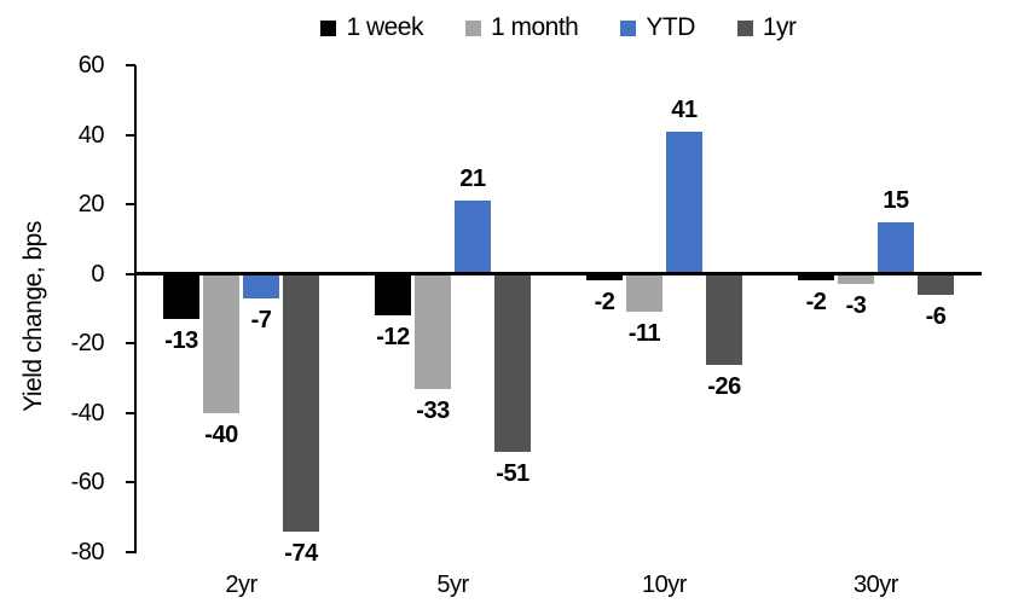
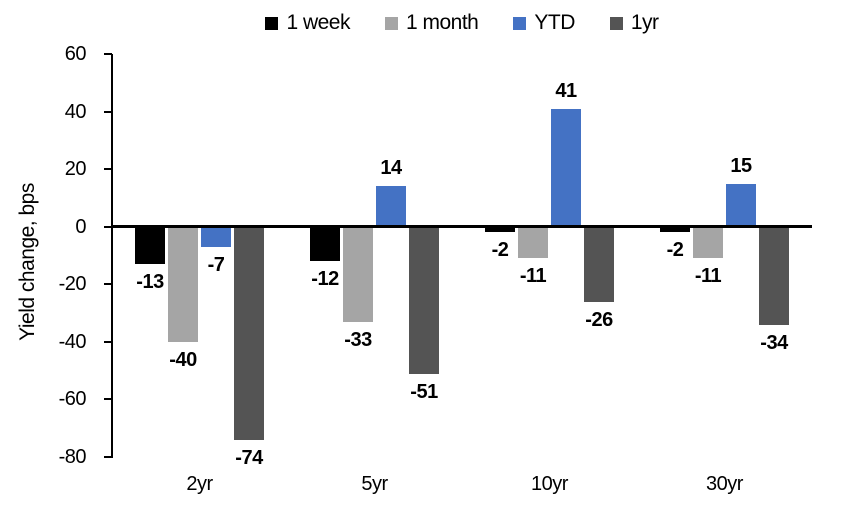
YTD/5yr: 21 -> 14
1 month/30yr: -3 -> -11
1yr/30yr: -6 -> -34
